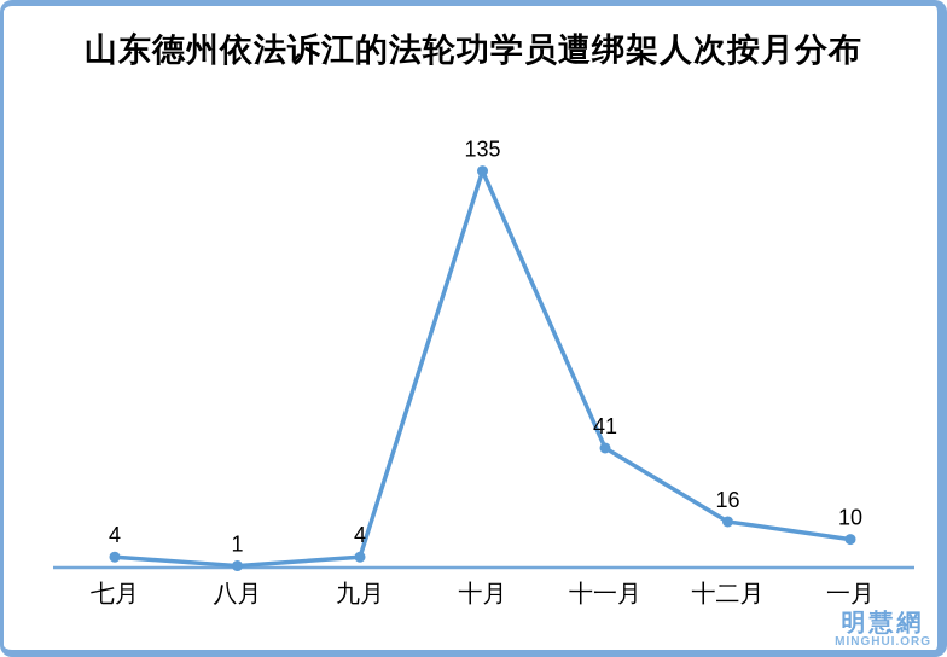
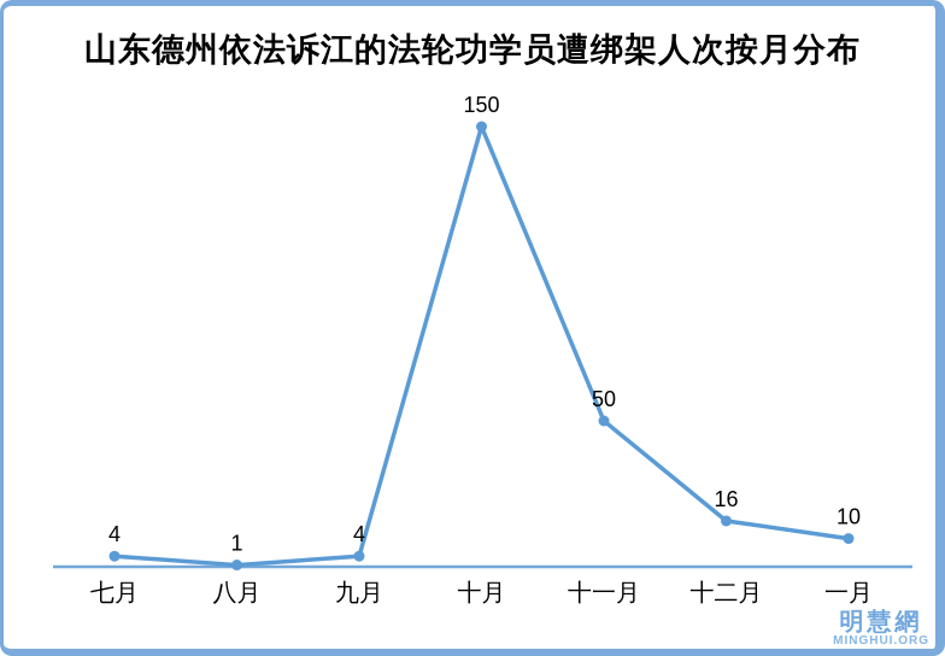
十月: 135 -> 150
十一月: 41 -> 50
